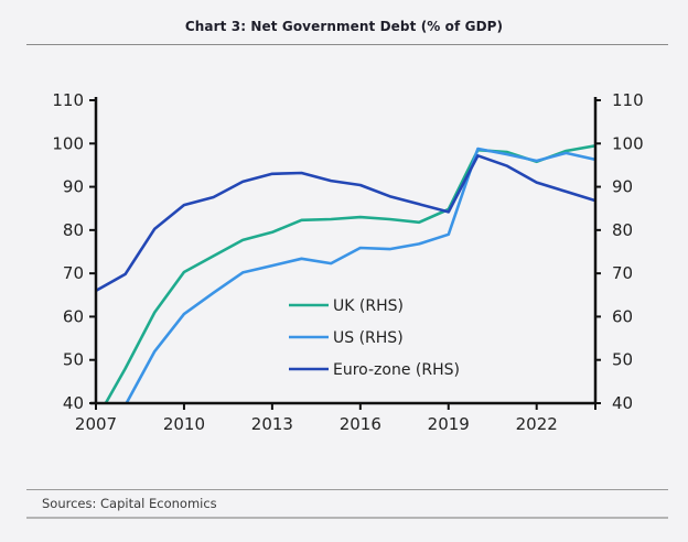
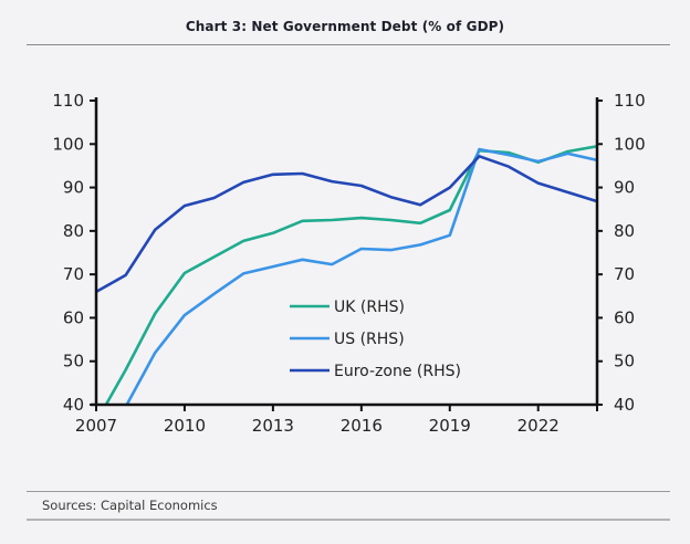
Euro-zone (RHS)/2019: 84 -> 90
